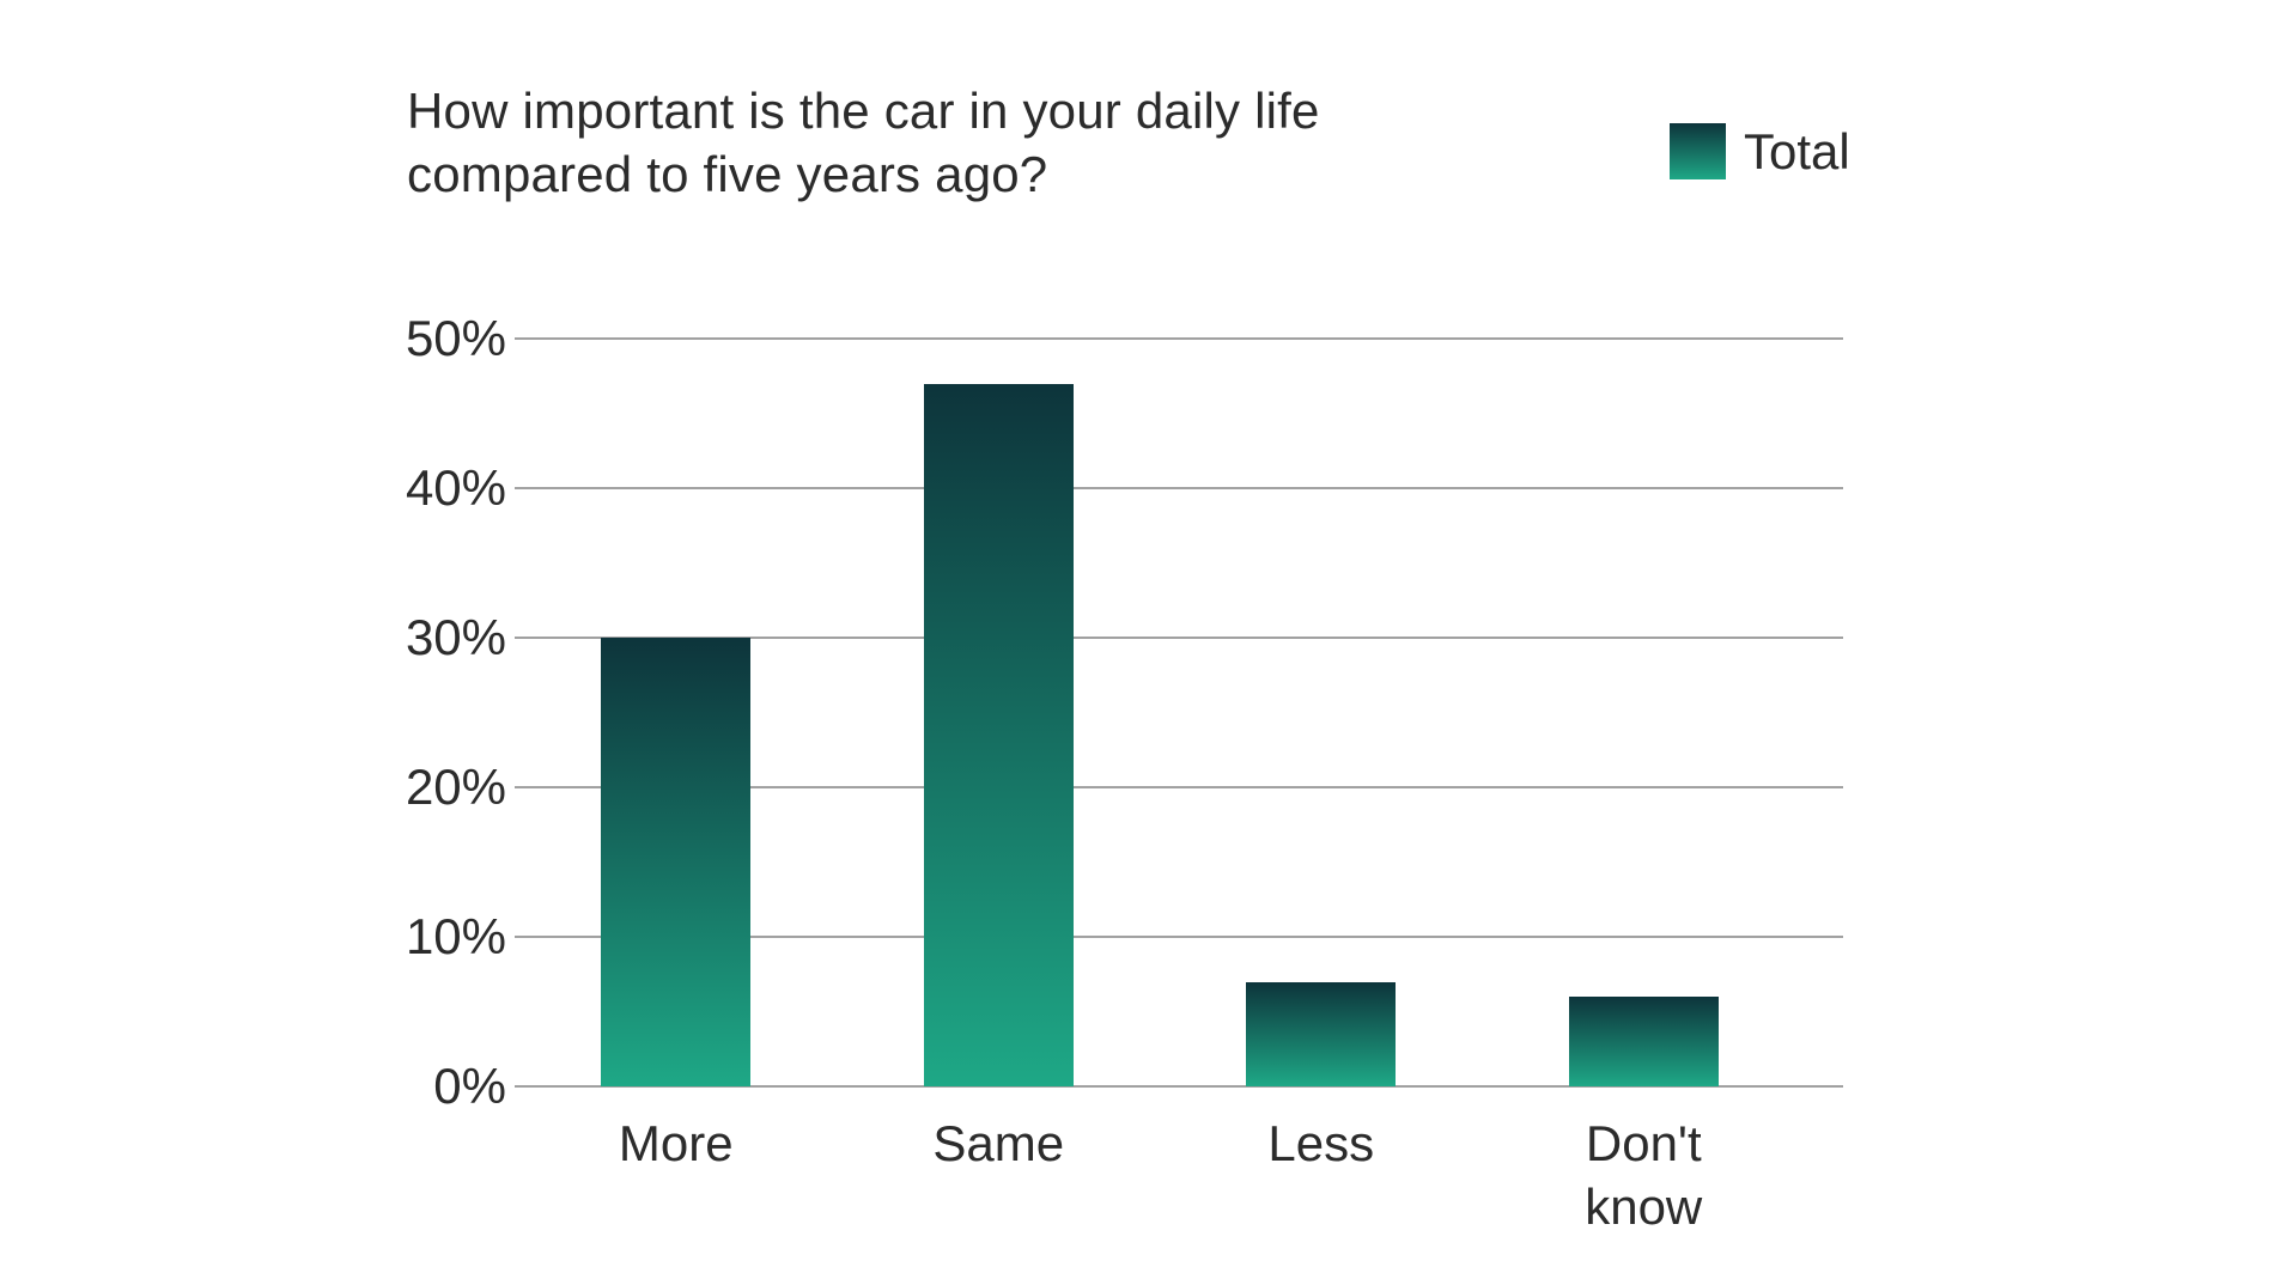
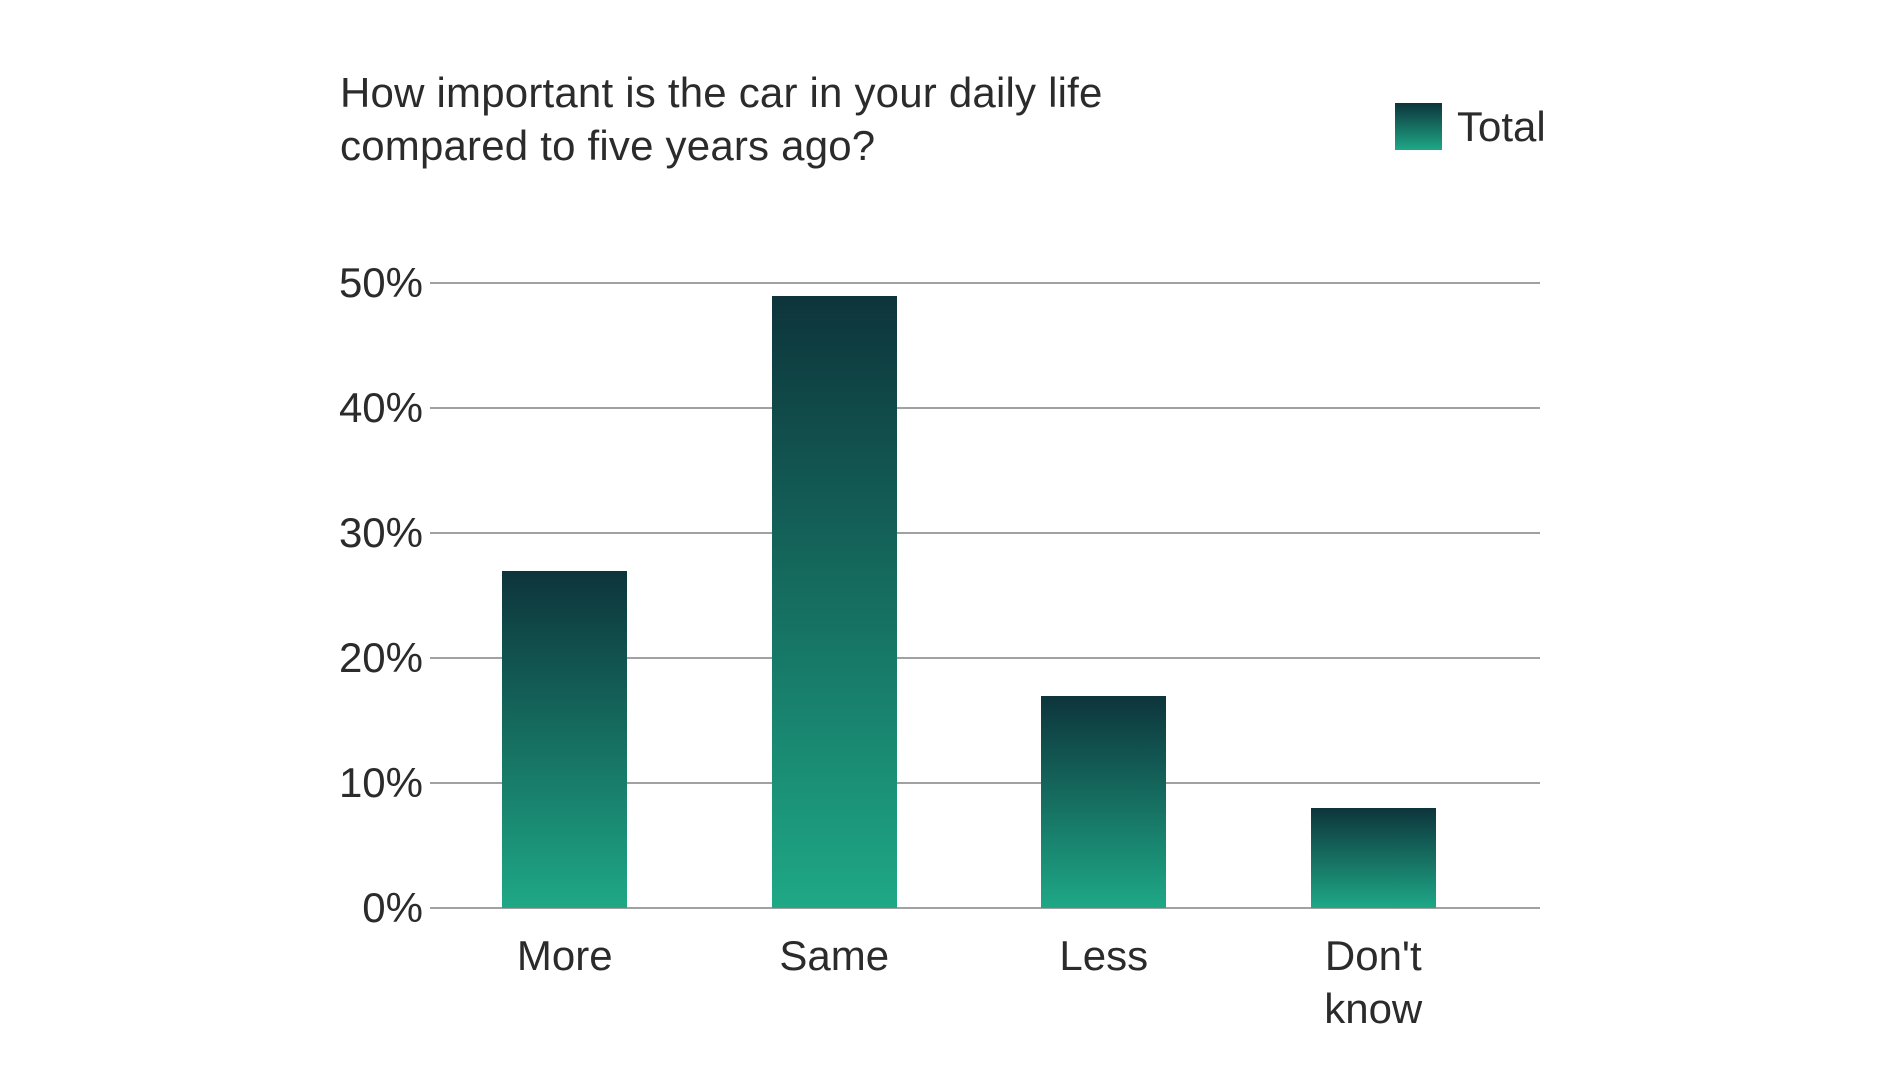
More: 30% -> 27%
Same: 47% -> 49%
Less: 7% -> 17%
Don't know: 6% -> 8%
